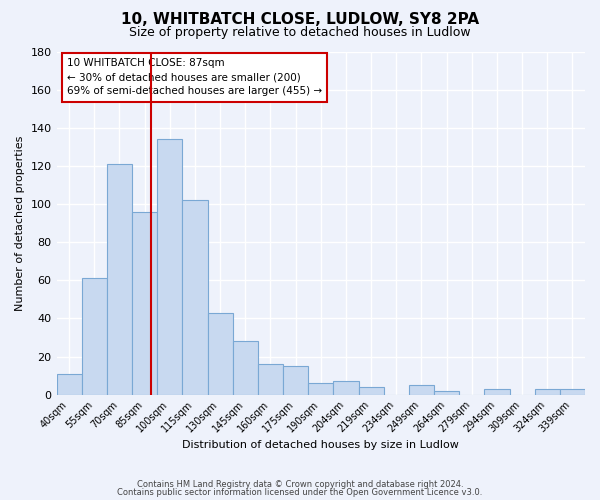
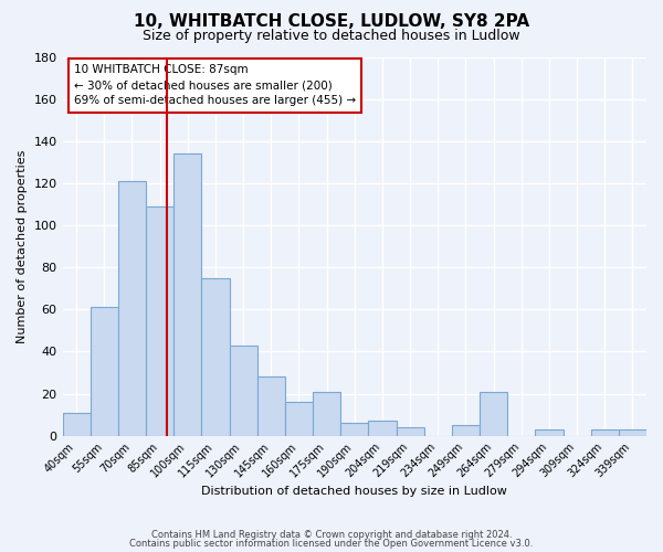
85sqm: 96 -> 109
115sqm: 102 -> 75
175sqm: 15 -> 21
264sqm: 2 -> 21
